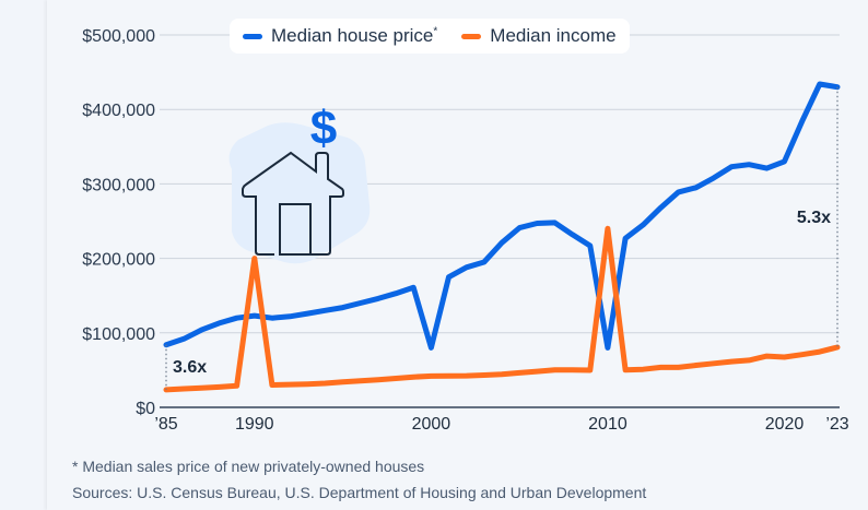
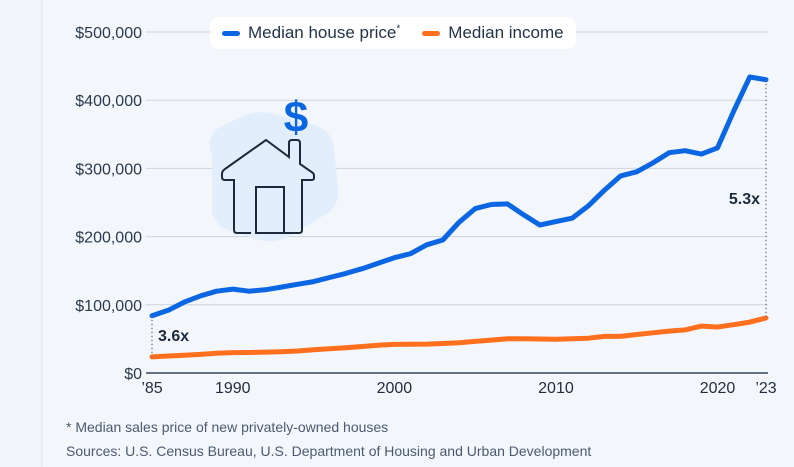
Median income/1990: $200000 -> $30000
Median house price*/2000: $80000 -> $170000
Median house price*/2010: $80000 -> $220000
Median income/2010: $240000 -> $50000
